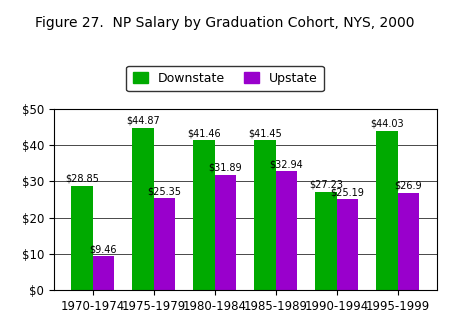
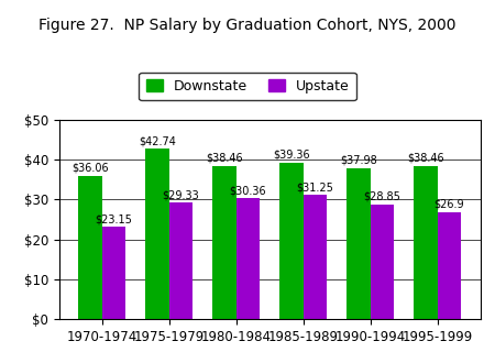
Downstate/1970-1974: $28.85 -> $36.06
Upstate/1970-1974: $9.46 -> $23.15
Downstate/1975-1979: $44.87 -> $42.74
Upstate/1975-1979: $25.35 -> $29.33
Downstate/1980-1984: $41.46 -> $38.46
Upstate/1980-1984: $31.89 -> $30.36
Downstate/1985-1989: $41.45 -> $39.36
Upstate/1985-1989: $32.94 -> $31.25
Downstate/1990-1994: $27.23 -> $37.98
Upstate/1990-1994: $25.19 -> $28.85
Downstate/1995-1999: $44.03 -> $38.46
